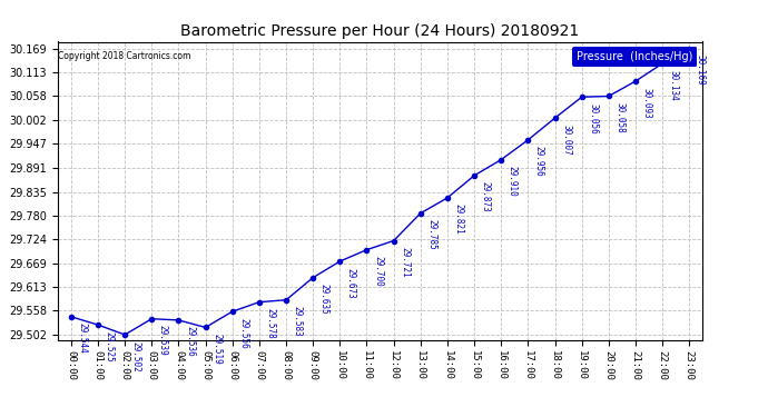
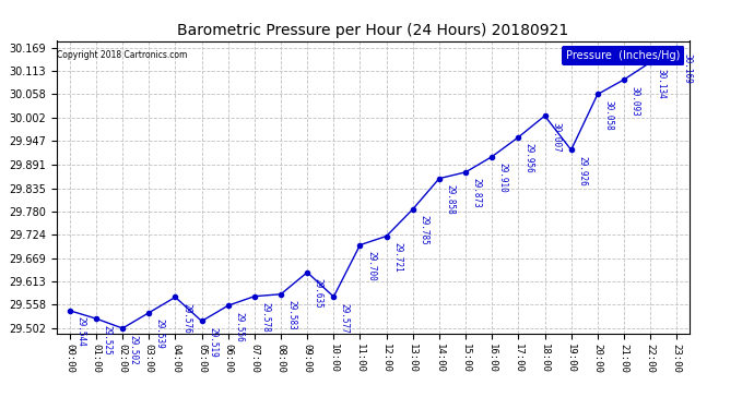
04:00: 29.536 -> 29.576
10:00: 29.673 -> 29.577
14:00: 29.821 -> 29.858
19:00: 30.056 -> 29.926
